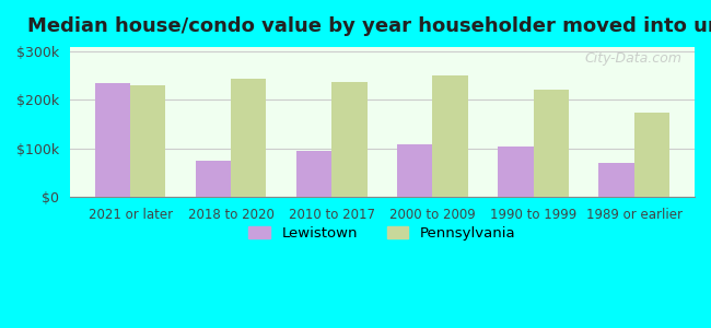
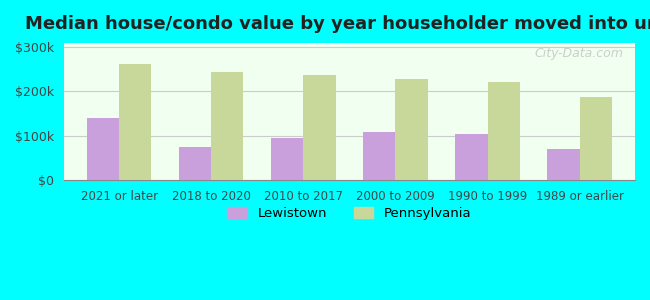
Lewistown/2021 or later: $235k -> $140k
Pennsylvania/2021 or later: $230k -> $262k
Pennsylvania/2000 to 2009: $250k -> $228k
Pennsylvania/1989 or earlier: $175k -> $188k
